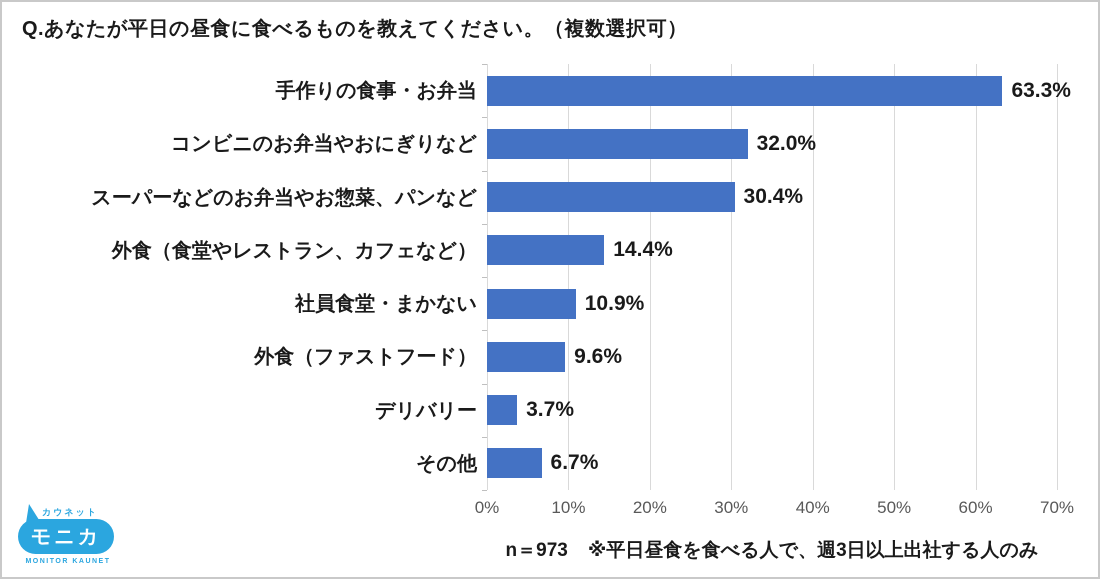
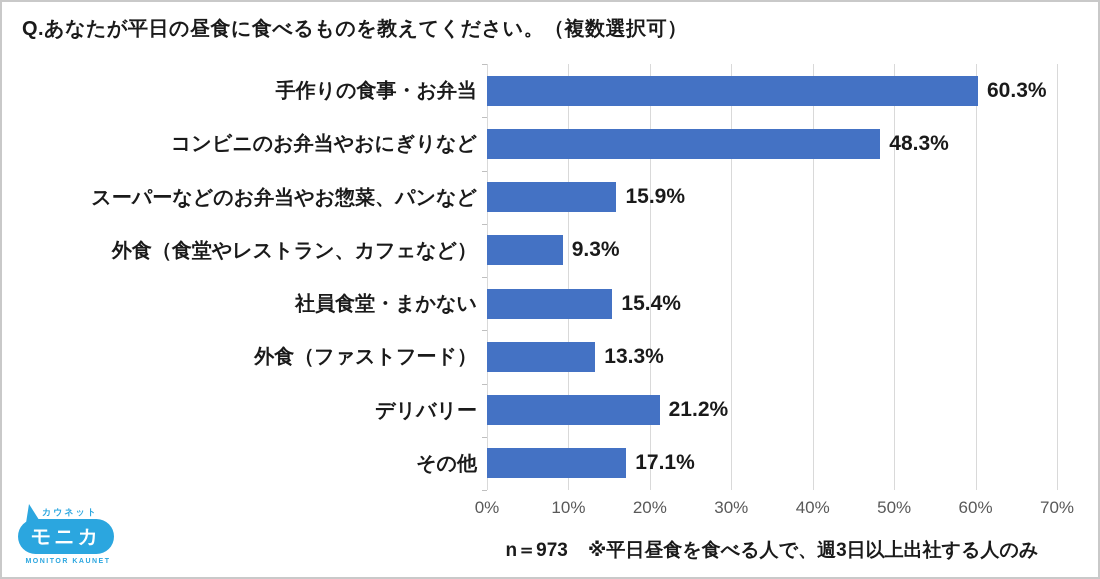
手作りの食事・お弁当: 63.3% -> 60.3%
コンビニのお弁当やおにぎりなど: 32.0% -> 48.3%
スーパーなどのお弁当やお惣菜、パンなど: 30.4% -> 15.9%
外食（食堂やレストラン、カフェなど）: 14.4% -> 9.3%
社員食堂・まかない: 10.9% -> 15.4%
外食（ファストフード）: 9.6% -> 13.3%
デリバリー: 3.7% -> 21.2%
その他: 6.7% -> 17.1%
